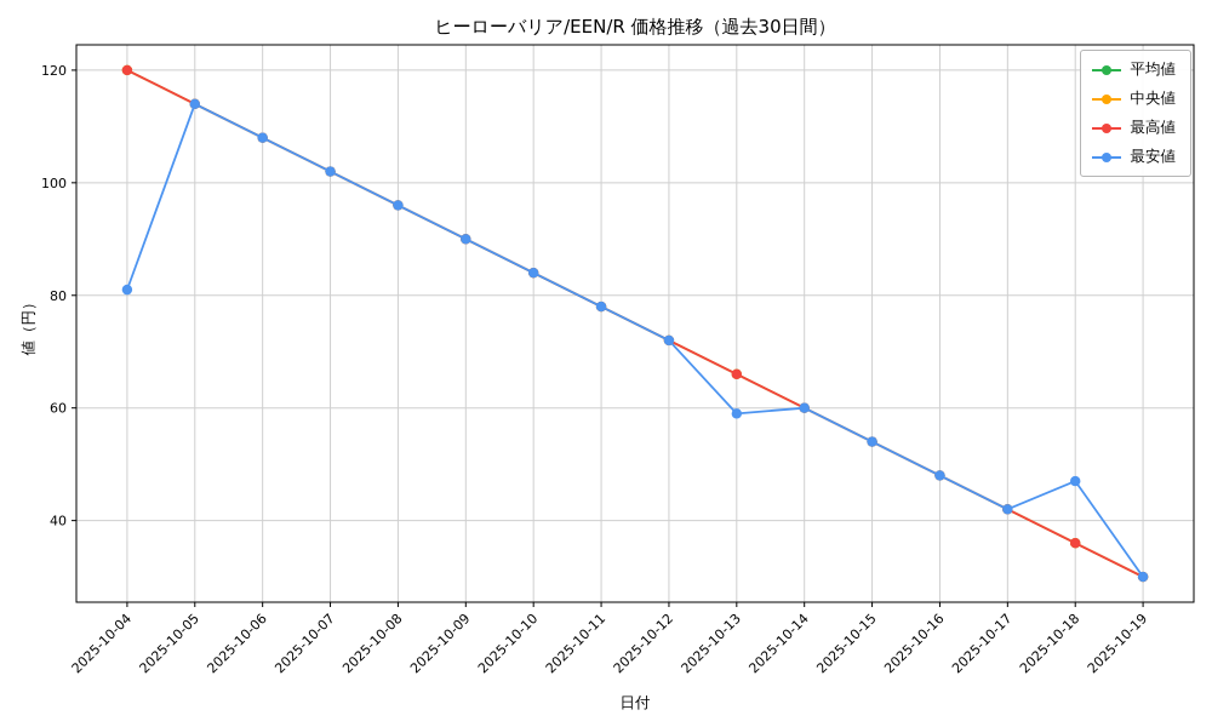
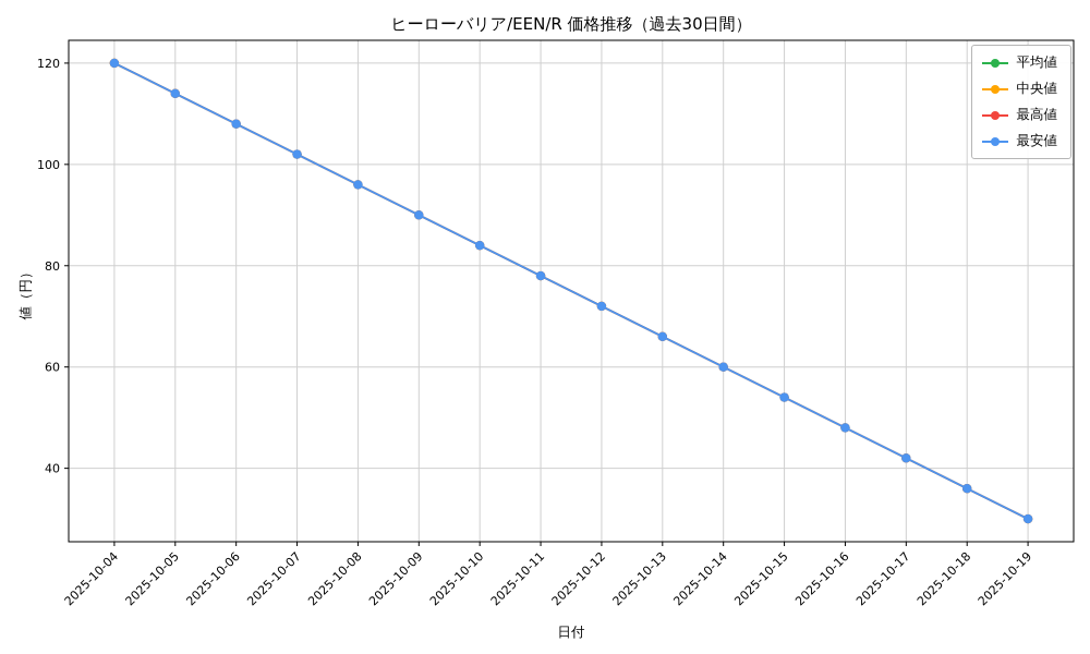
最安値/2025-10-04: 81 -> 120
最安値/2025-10-13: 59 -> 66
最安値/2025-10-18: 47 -> 36
